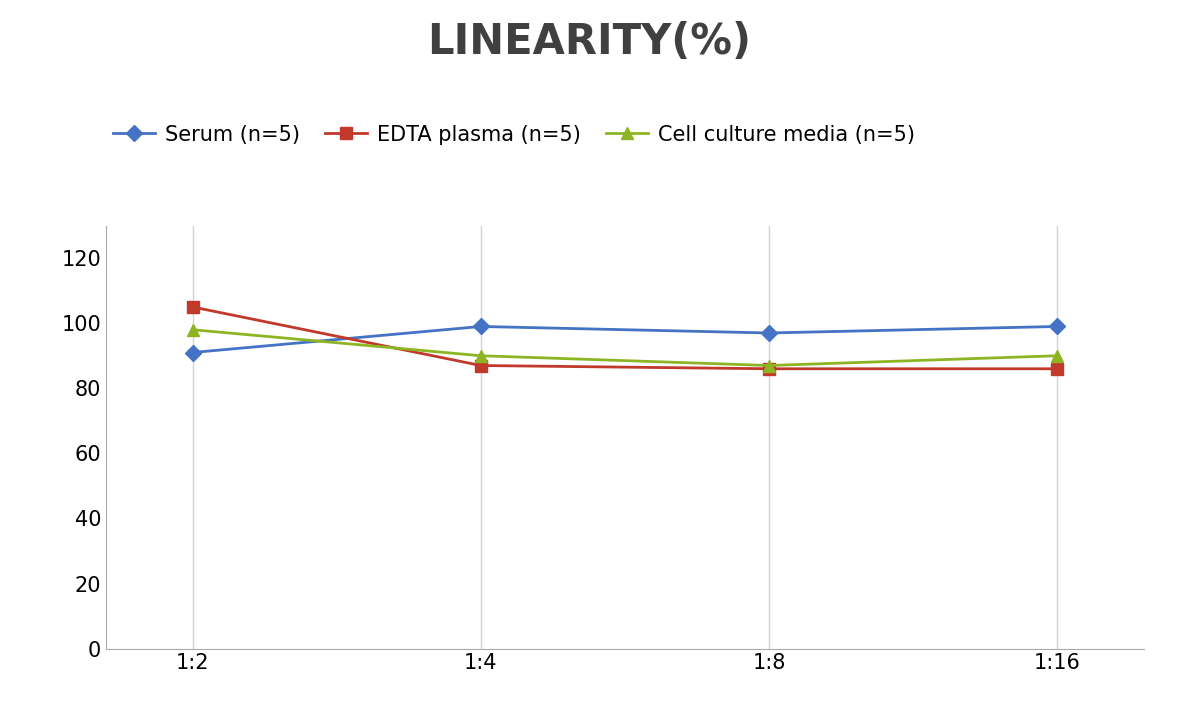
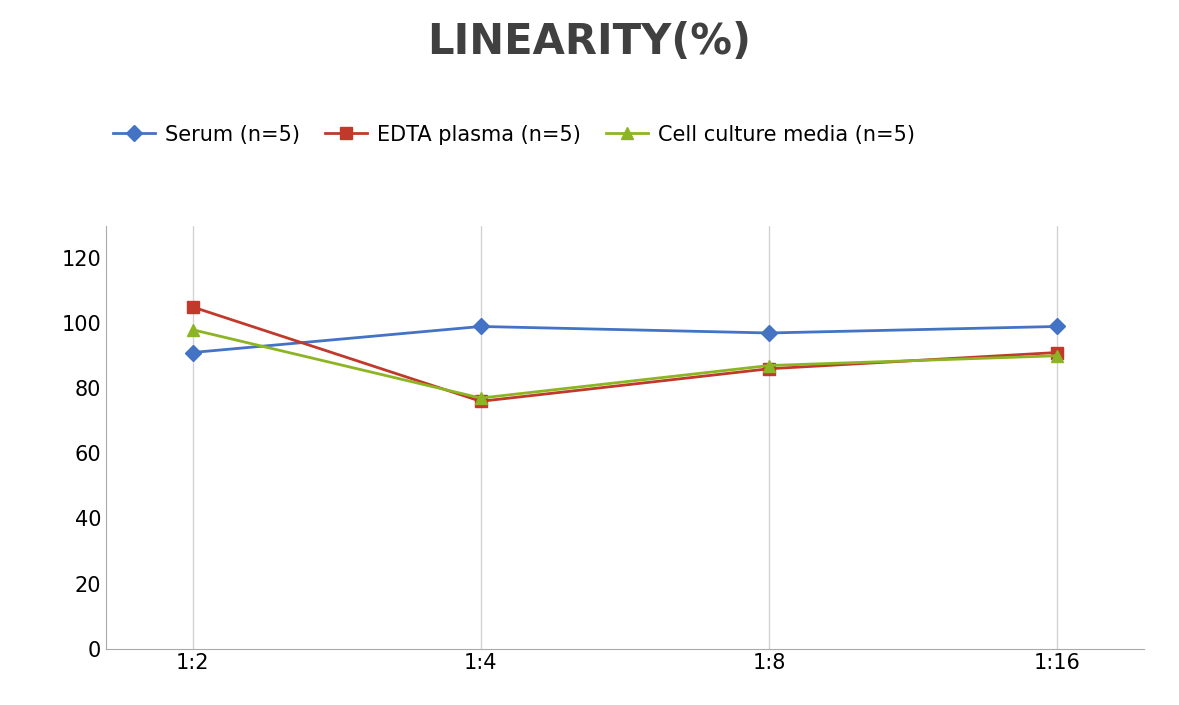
EDTA plasma (n=5)/1:4: 87 -> 76
Cell culture media (n=5)/1:4: 90 -> 77
EDTA plasma (n=5)/1:16: 86 -> 91
